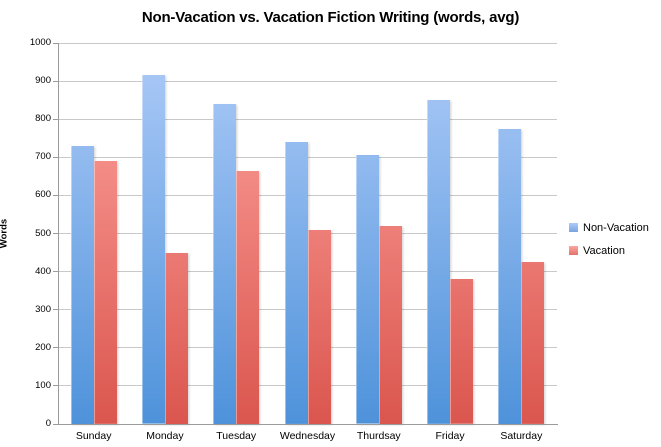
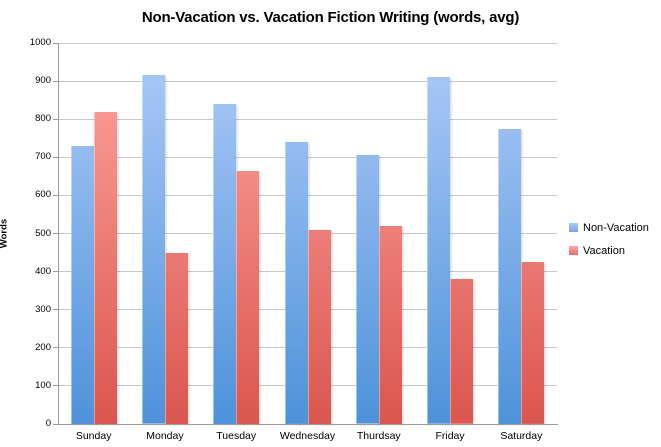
Vacation/Sunday: 690 -> 820
Non-Vacation/Friday: 850 -> 910
